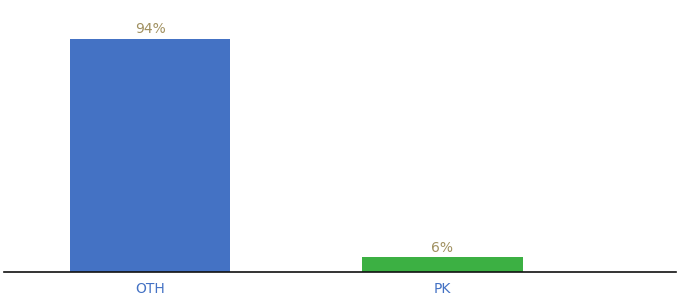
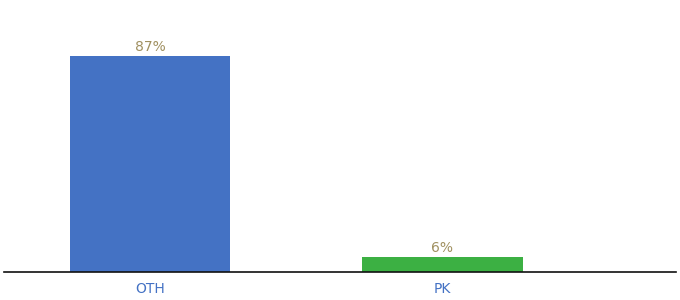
OTH: 94% -> 87%
